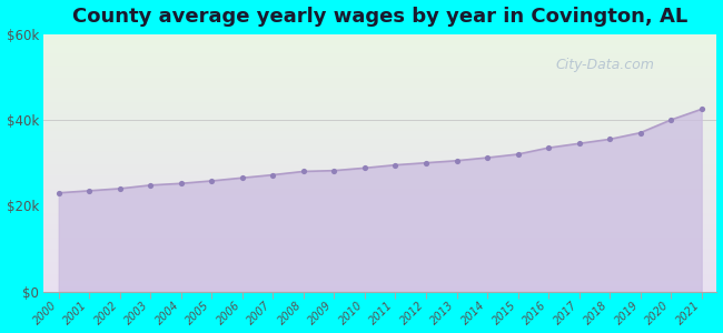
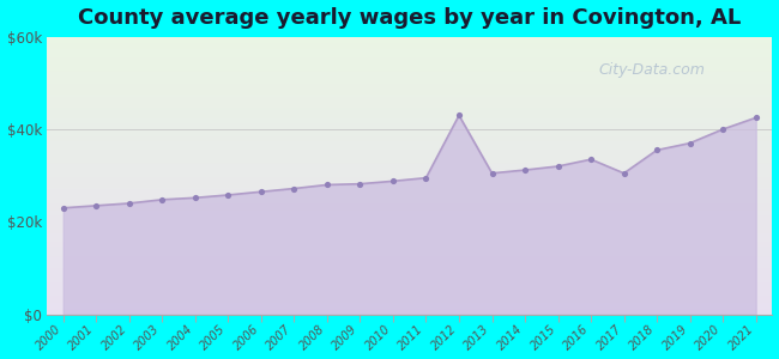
2012: $30.0k -> $43.0k
2017: $34.5k -> $30.5k
